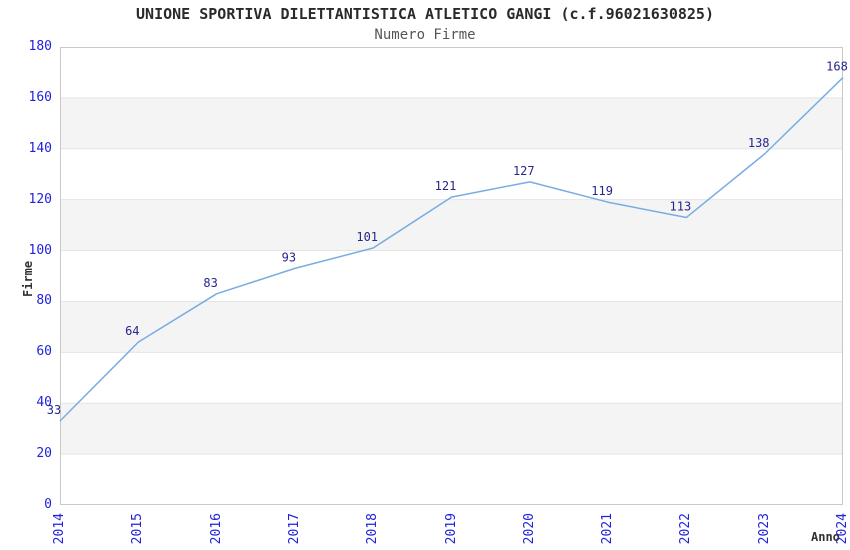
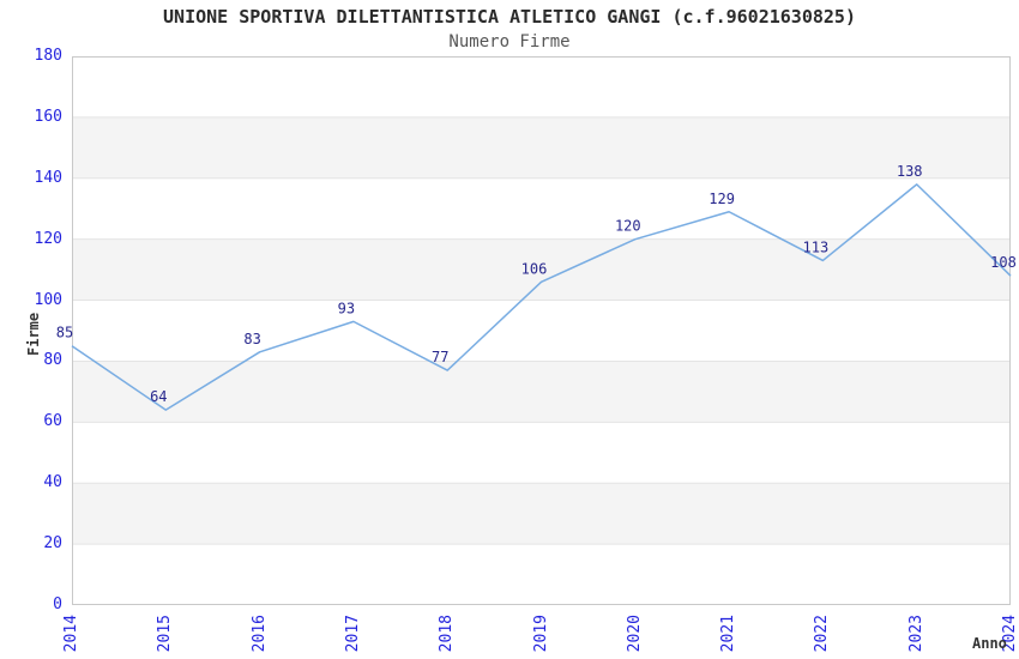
2014: 33 -> 85
2018: 101 -> 77
2019: 121 -> 106
2020: 127 -> 120
2021: 119 -> 129
2024: 168 -> 108
